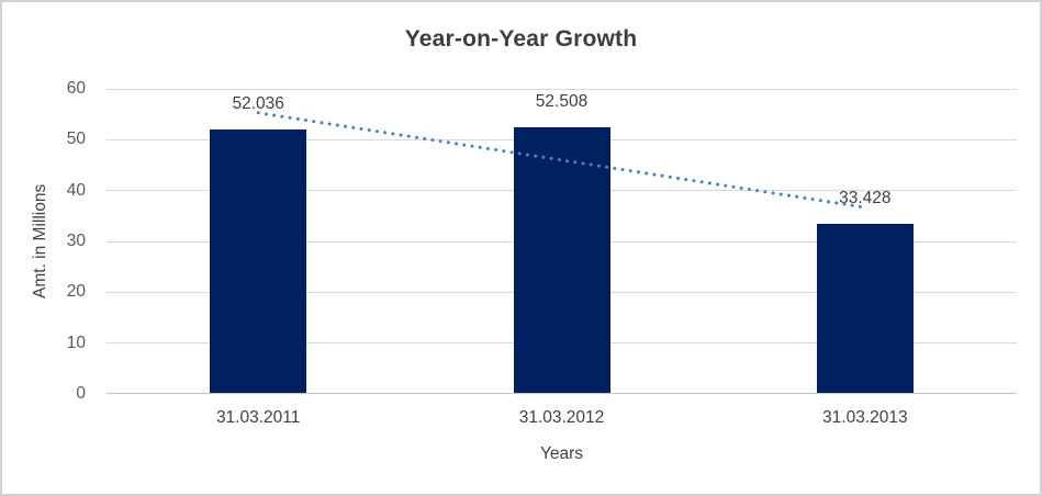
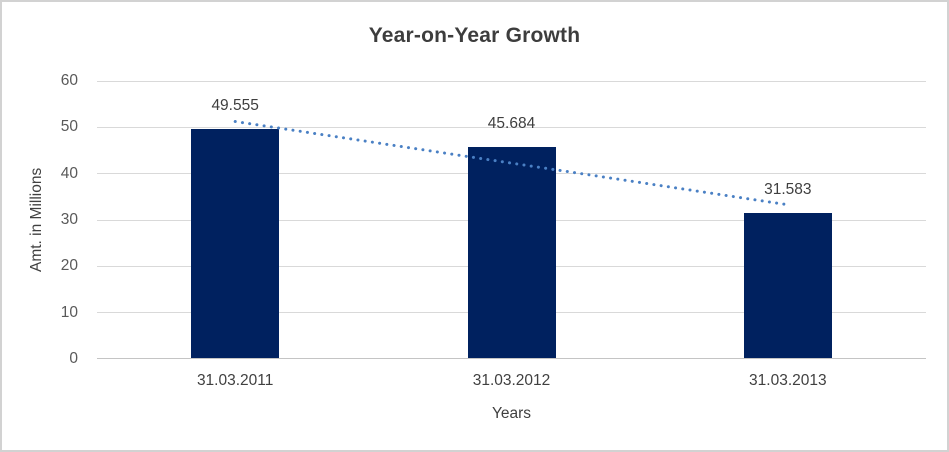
31.03.2011: 52.036 -> 49.555
31.03.2012: 52.508 -> 45.684
31.03.2013: 33.428 -> 31.583
